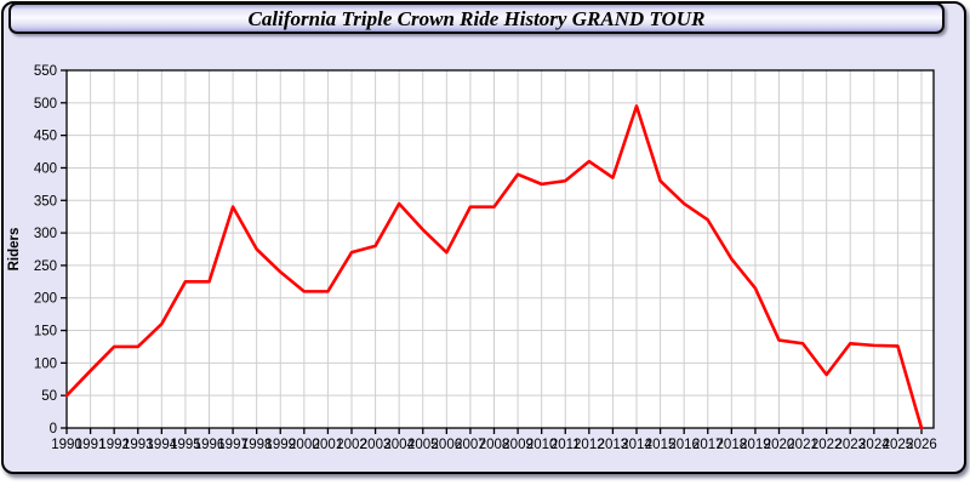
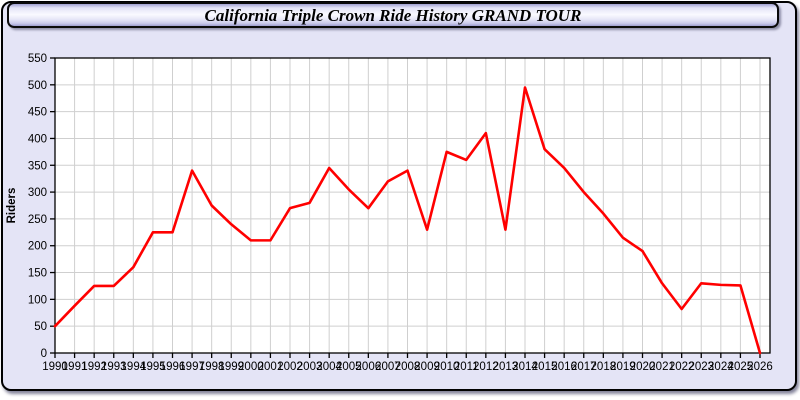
2007: 340 -> 320
2009: 390 -> 230
2011: 380 -> 360
2013: 380 -> 230
2017: 320 -> 300
2020: 140 -> 190
